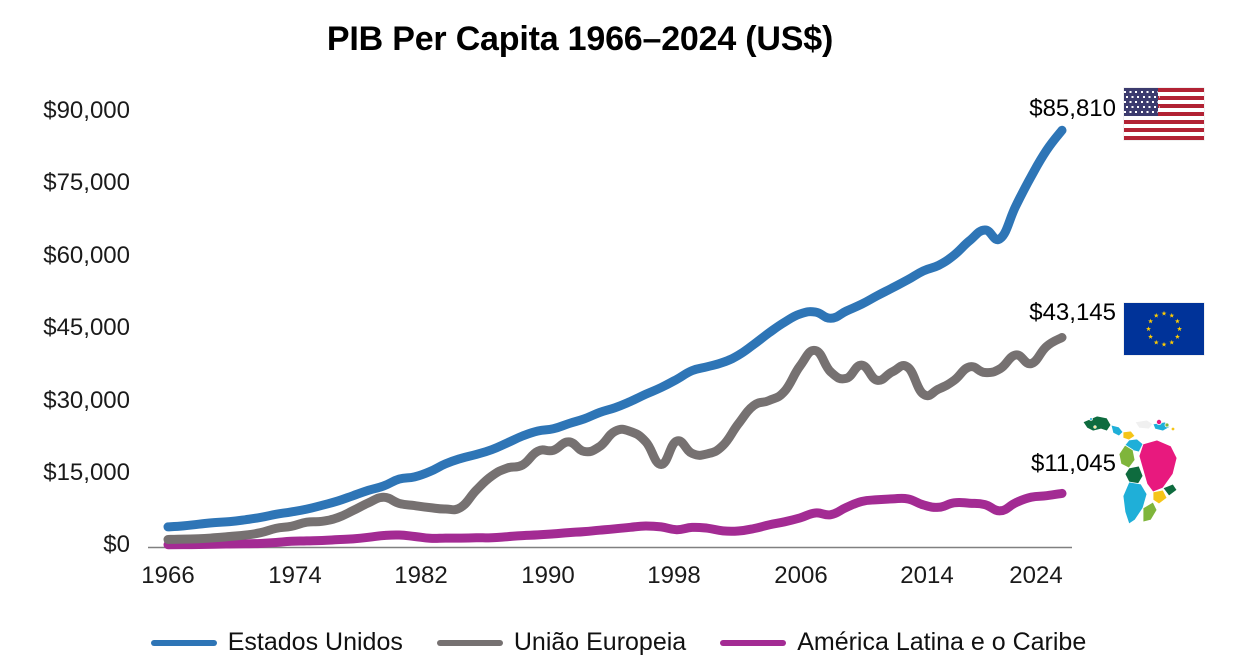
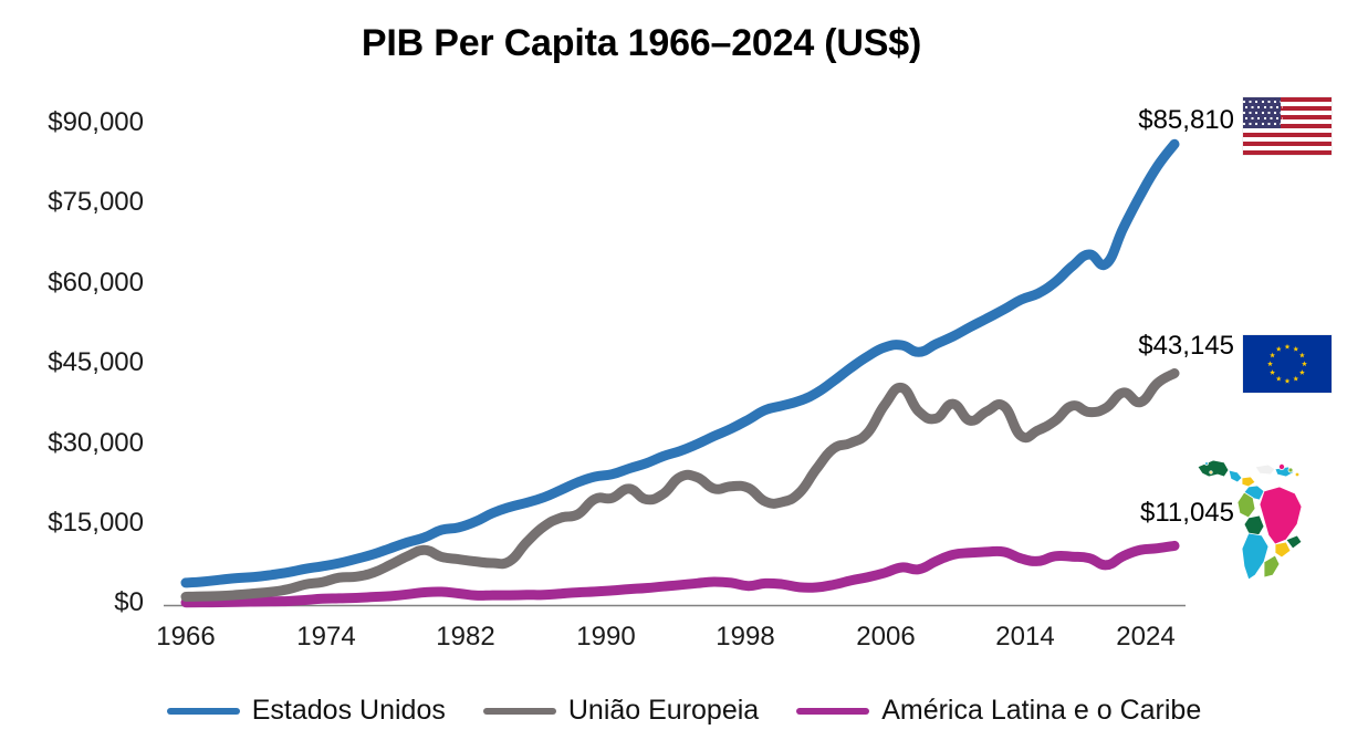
União Europeia/1998: $17000 -> $22000
